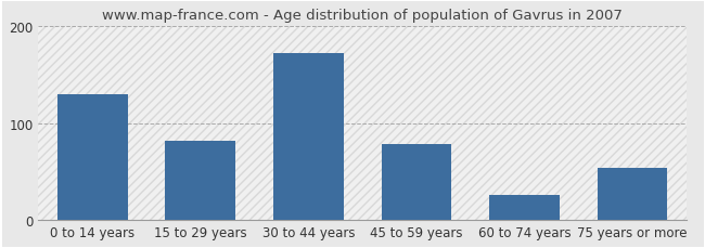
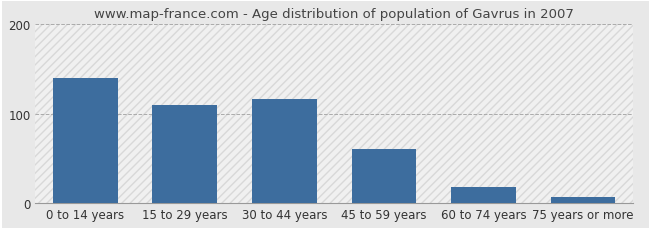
0 to 14 years: 130 -> 140
15 to 29 years: 82 -> 110
30 to 44 years: 172 -> 116
45 to 59 years: 78 -> 60
60 to 74 years: 26 -> 18
75 years or more: 54 -> 7
